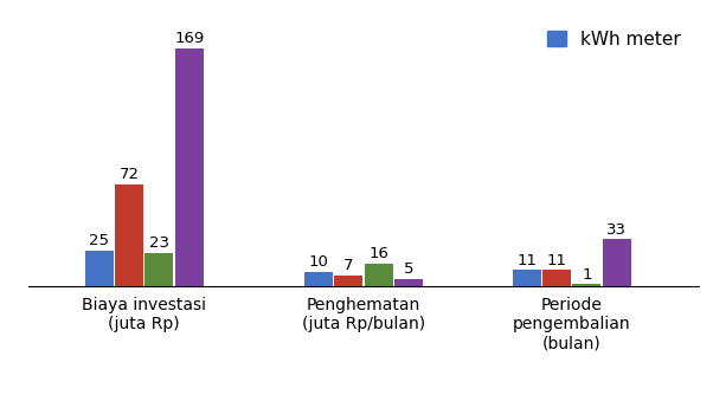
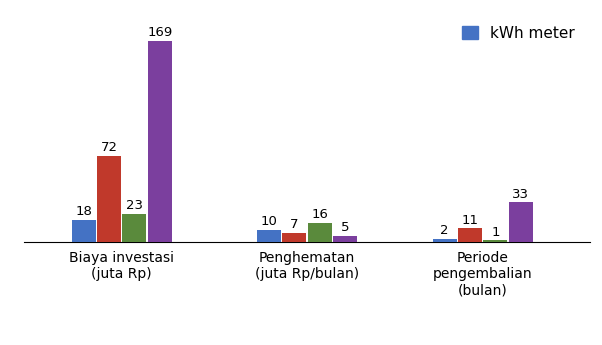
kWh meter/Biaya investasi (juta Rp): 25 -> 18
kWh meter/Periode pengembalian (bulan): 11 -> 2
